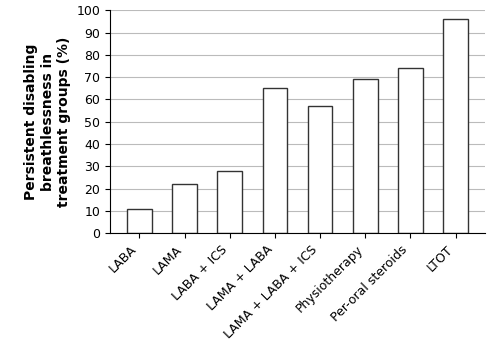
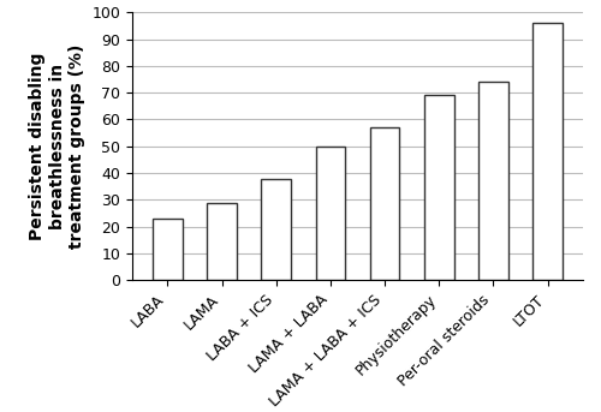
LABA: 11 -> 23
LAMA: 22 -> 29
LABA + ICS: 28 -> 38
LAMA + LABA: 65 -> 50
